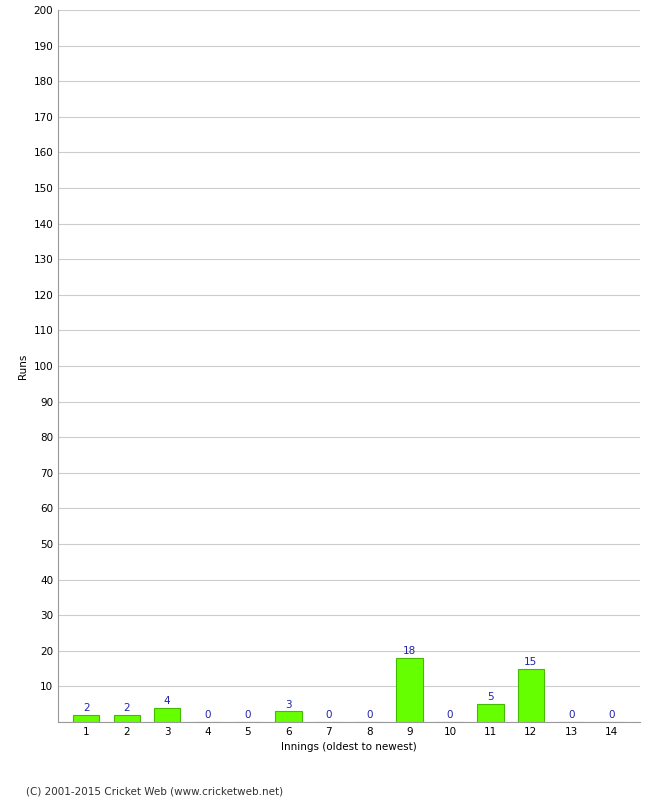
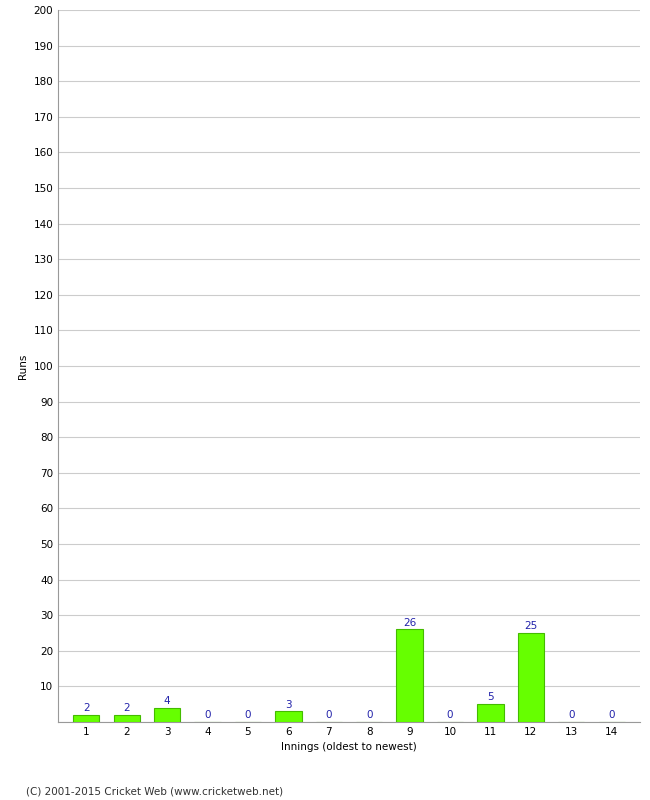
9: 18 -> 26
12: 15 -> 25
